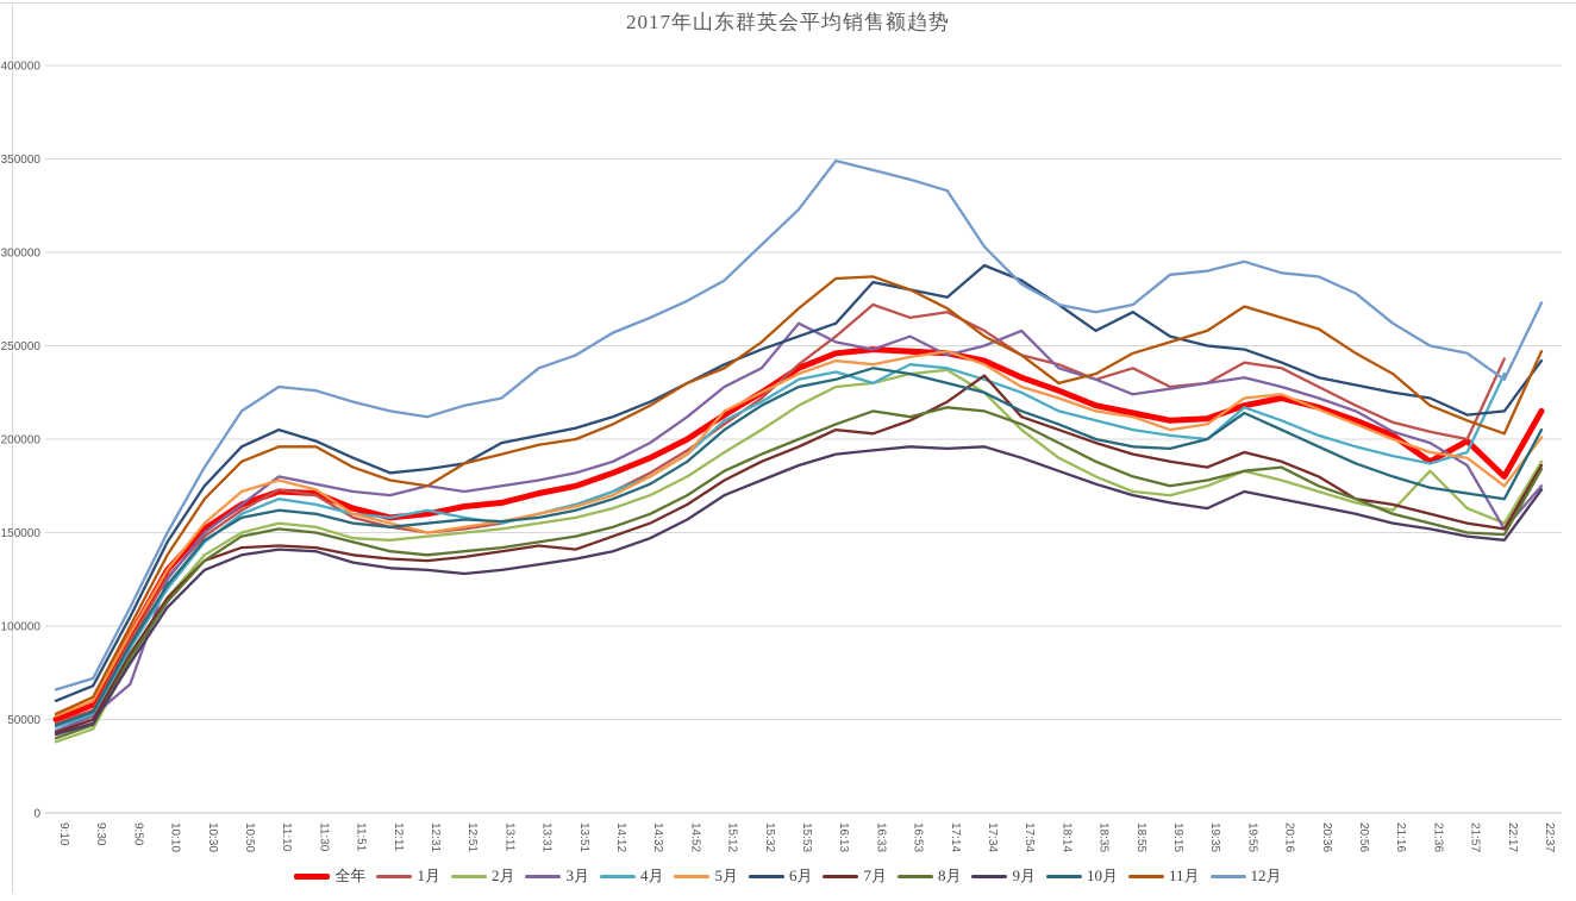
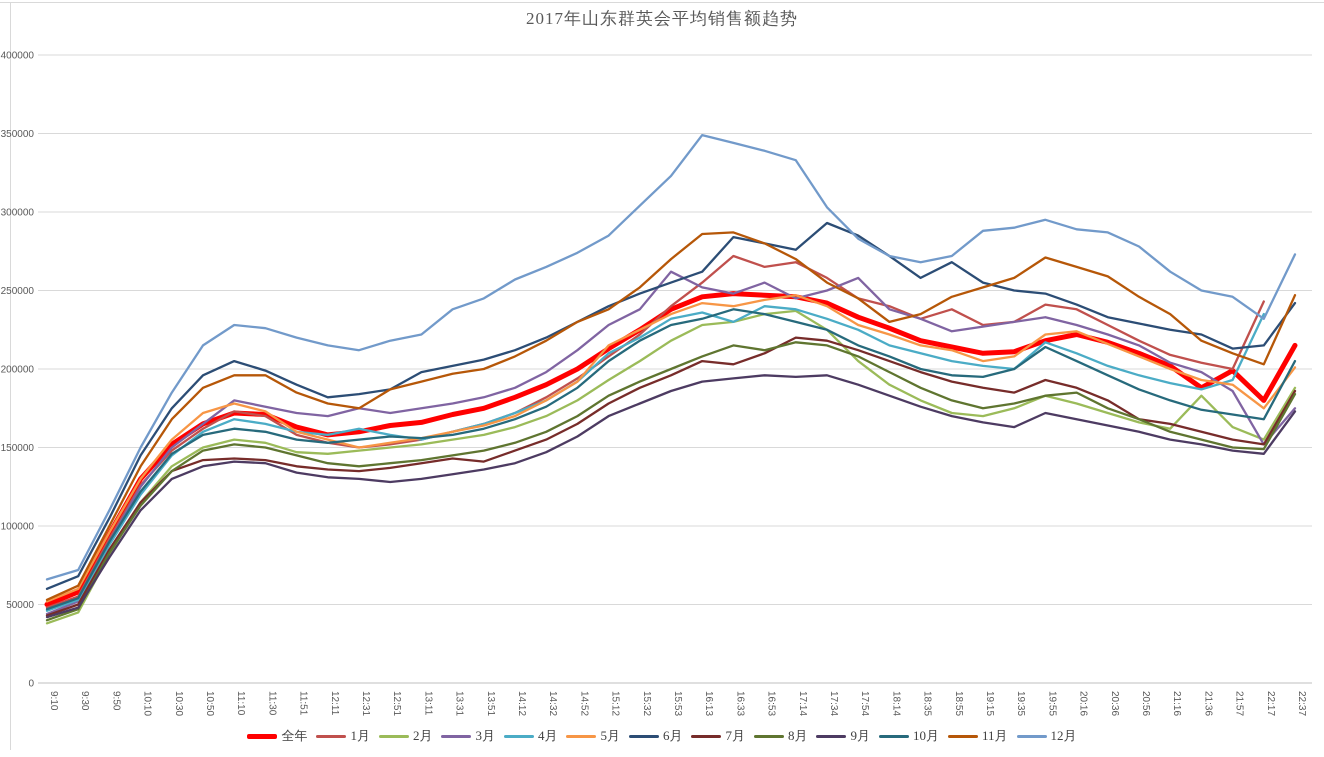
3月/9:50: 69000 -> 90000
7月/17:34: 234000 -> 218000
